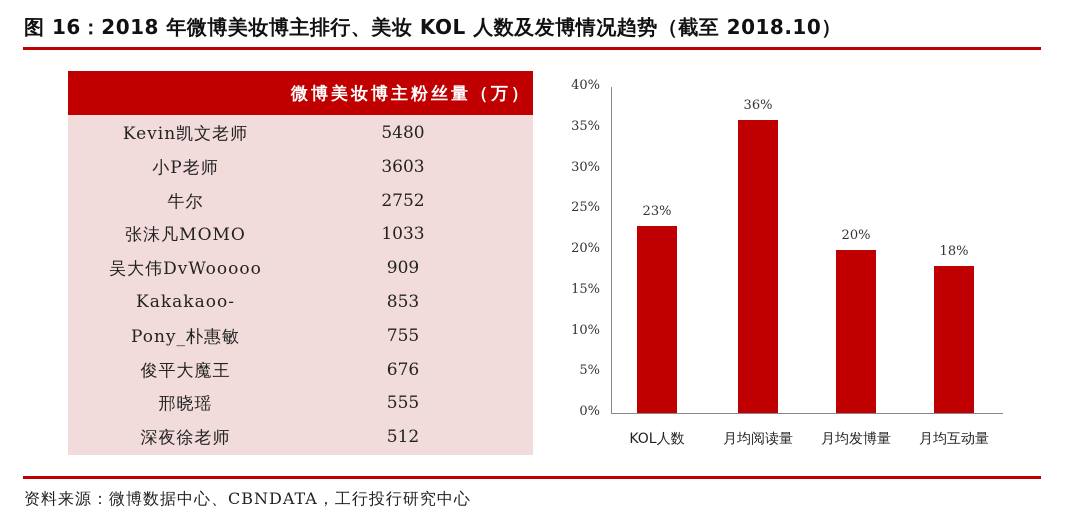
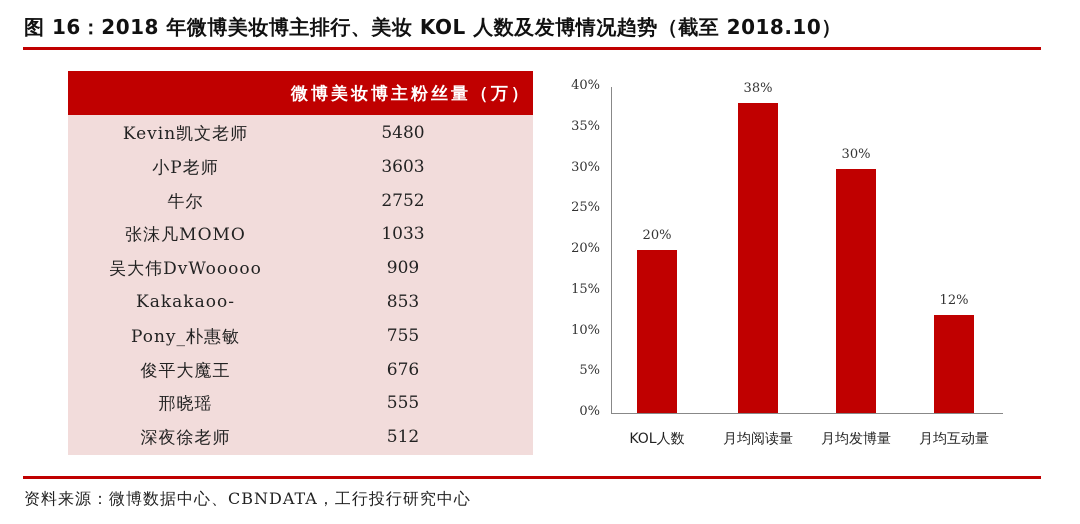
KOL人数: 23% -> 20%
月均阅读量: 36% -> 38%
月均发博量: 20% -> 30%
月均互动量: 18% -> 12%
